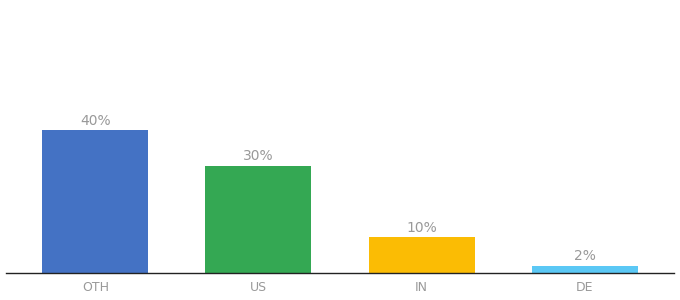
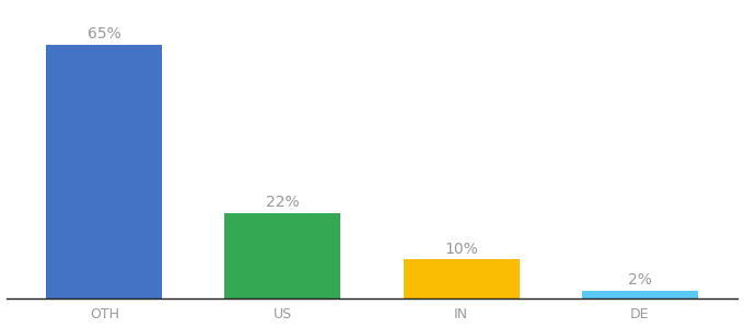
OTH: 40% -> 65%
US: 30% -> 22%
